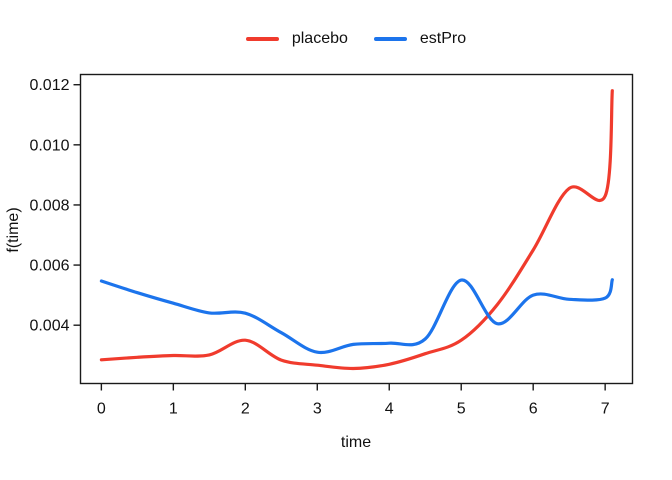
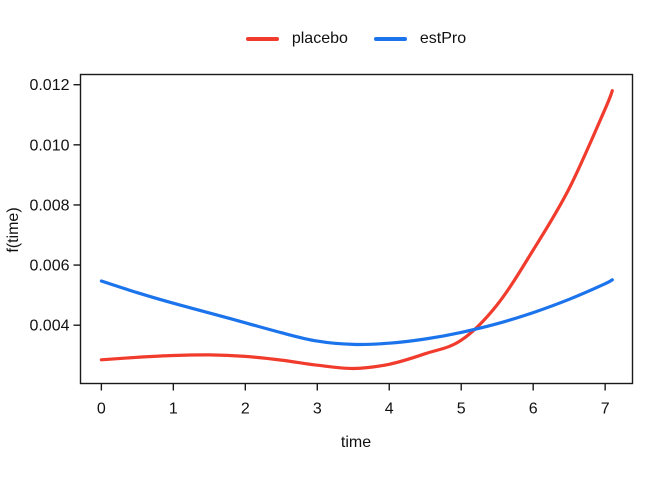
placebo/2: 0.0035 -> 0.0030
estPro/2: 0.0044 -> 0.0041
estPro/3: 0.0031 -> 0.0035
estPro/5: 0.0055 -> 0.0038
estPro/6: 0.0050 -> 0.0044
placebo/7: 0.0083 -> 0.0112
estPro/7: 0.0049 -> 0.0054
